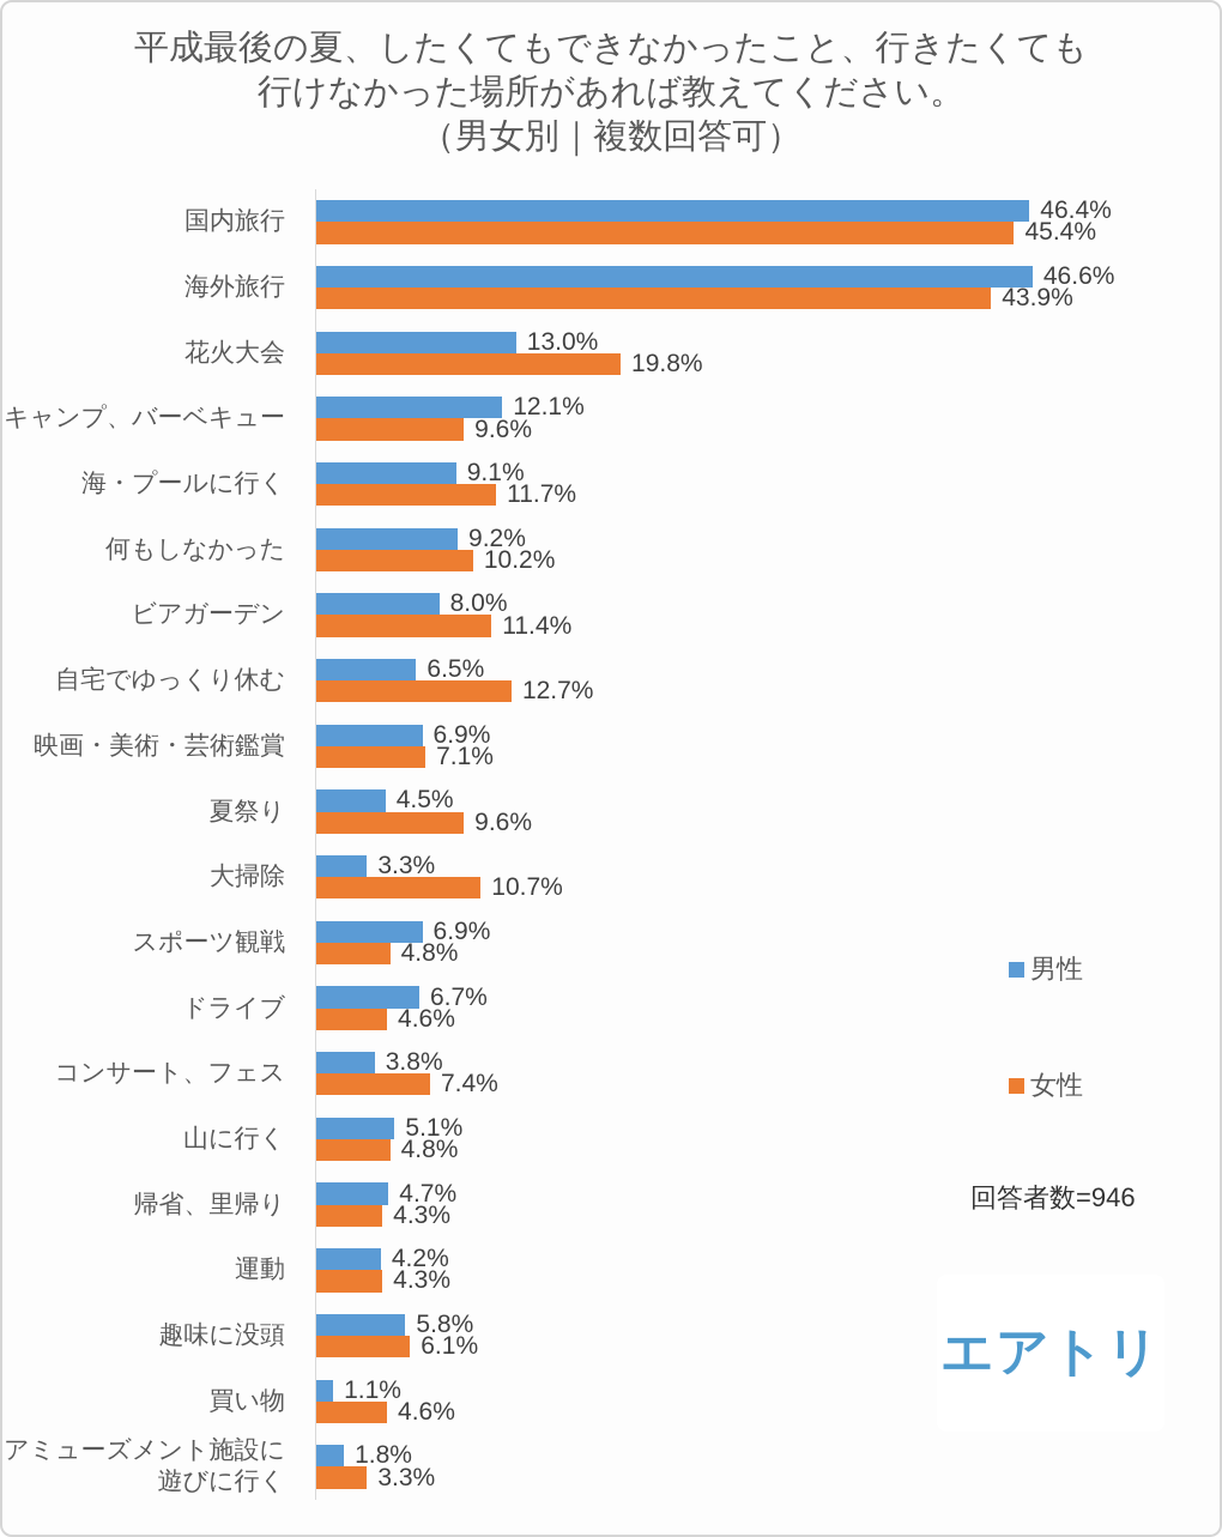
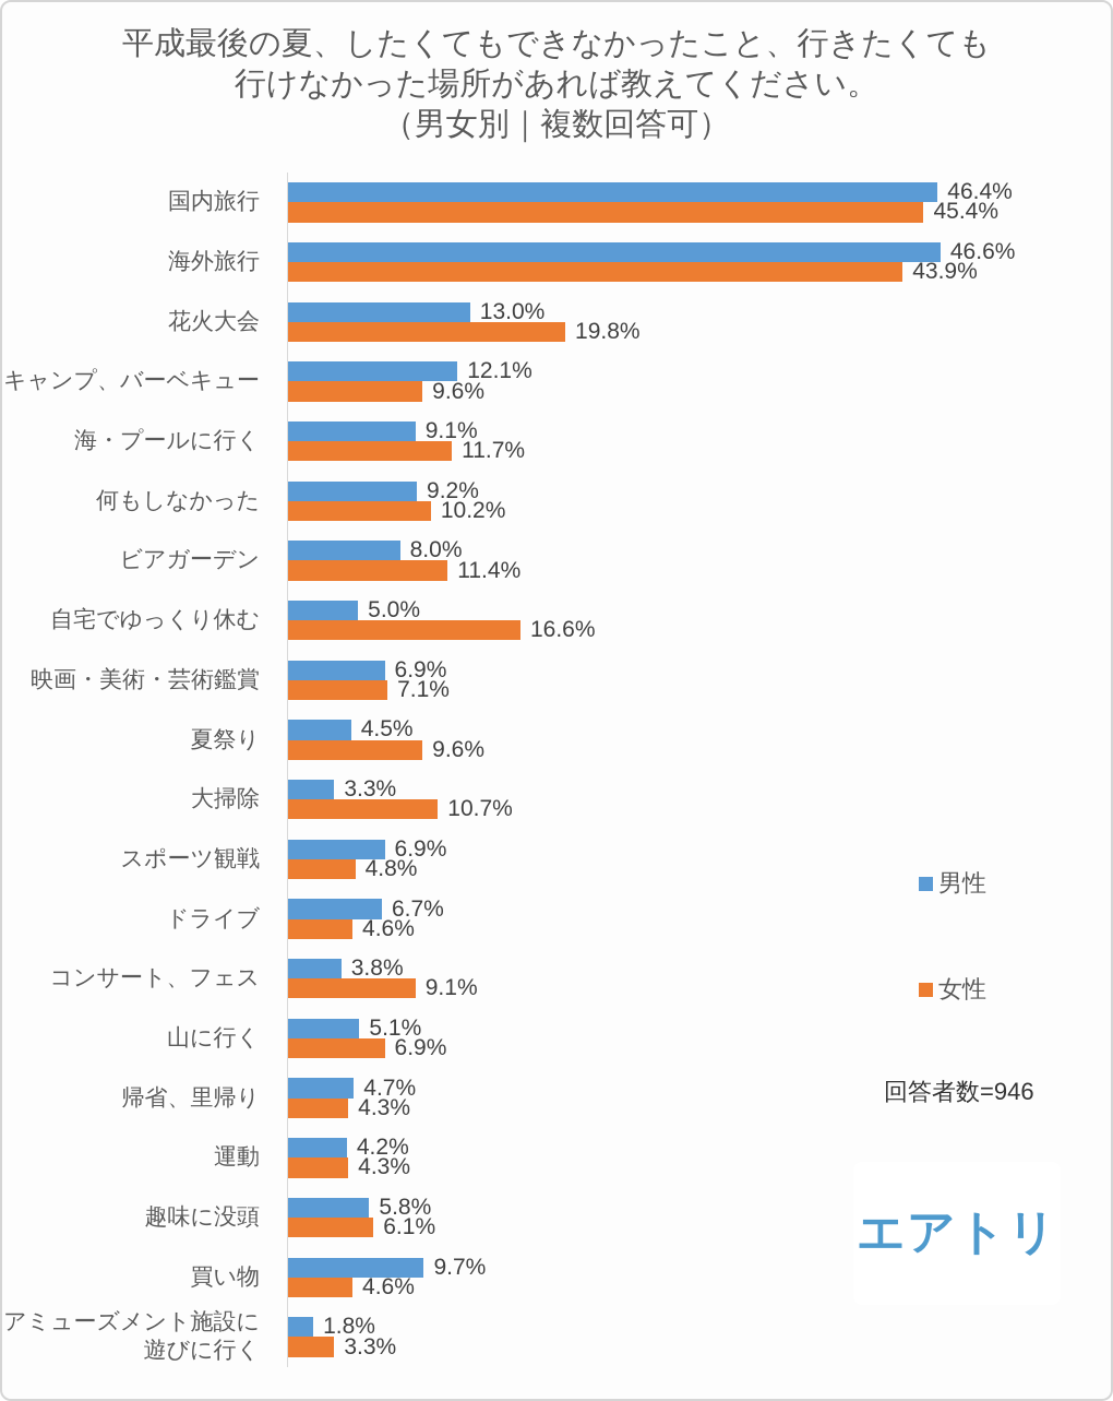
男性/自宅でゆっくり休む: 6.5% -> 5.0%
女性/自宅でゆっくり休む: 12.7% -> 16.6%
女性/コンサート、フェス: 7.4% -> 9.1%
女性/山に行く: 4.8% -> 6.9%
男性/買い物: 1.1% -> 9.7%
